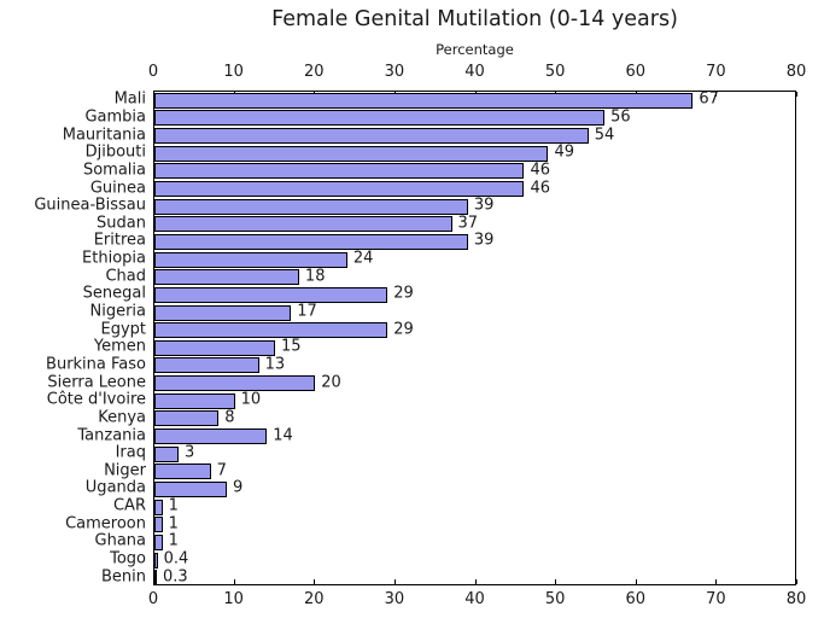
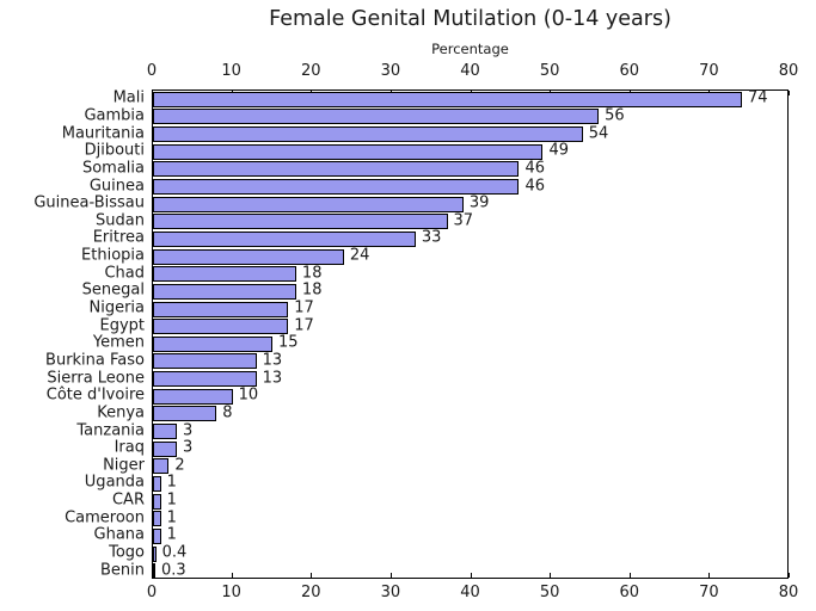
Mali: 67 -> 74
Eritrea: 39 -> 33
Senegal: 29 -> 18
Egypt: 29 -> 17
Sierra Leone: 20 -> 13
Tanzania: 14 -> 3
Niger: 7 -> 2
Uganda: 9 -> 1
